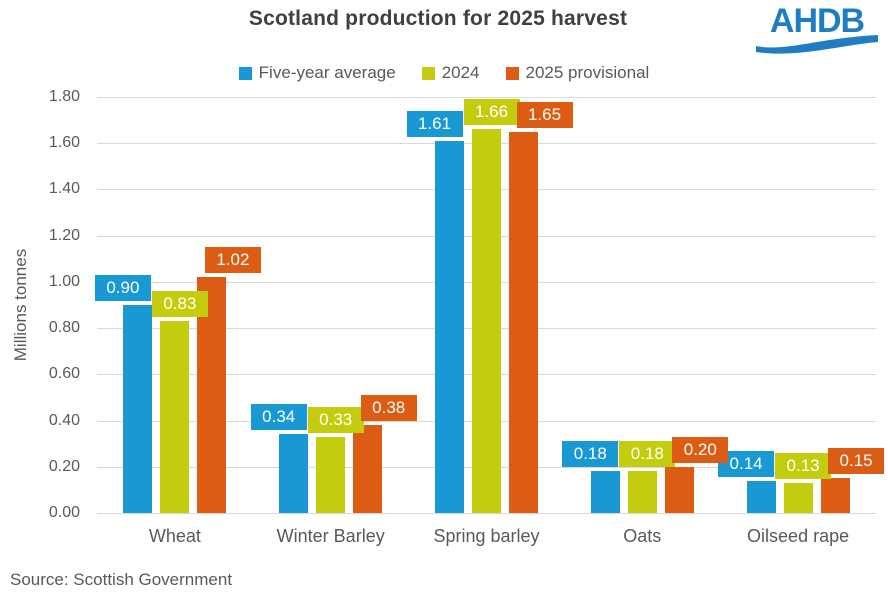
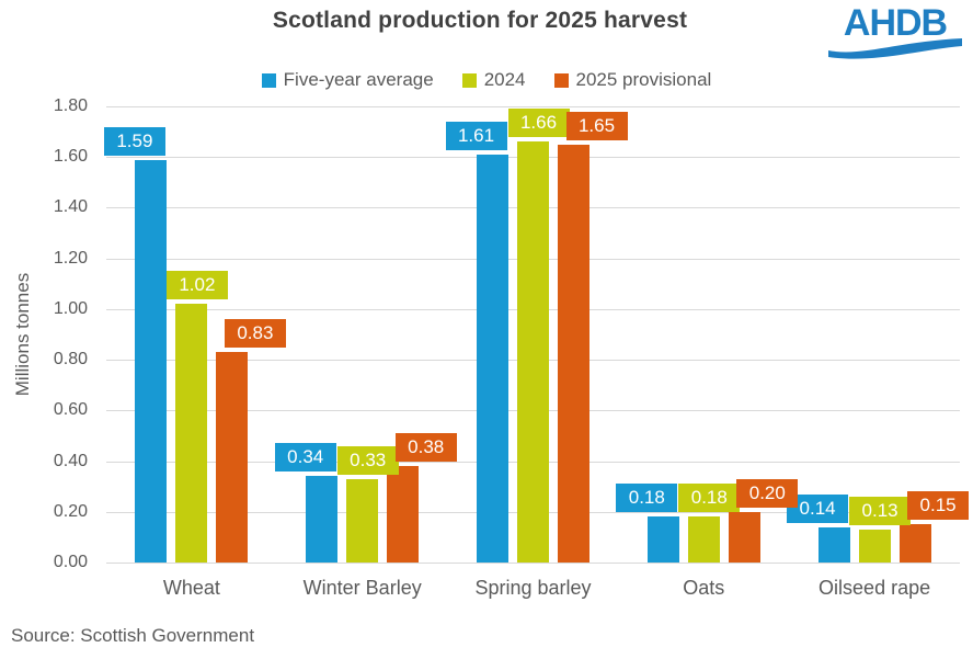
Five-year average/Wheat: 0.90 -> 1.59
2024/Wheat: 0.83 -> 1.02
2025 provisional/Wheat: 1.02 -> 0.83
